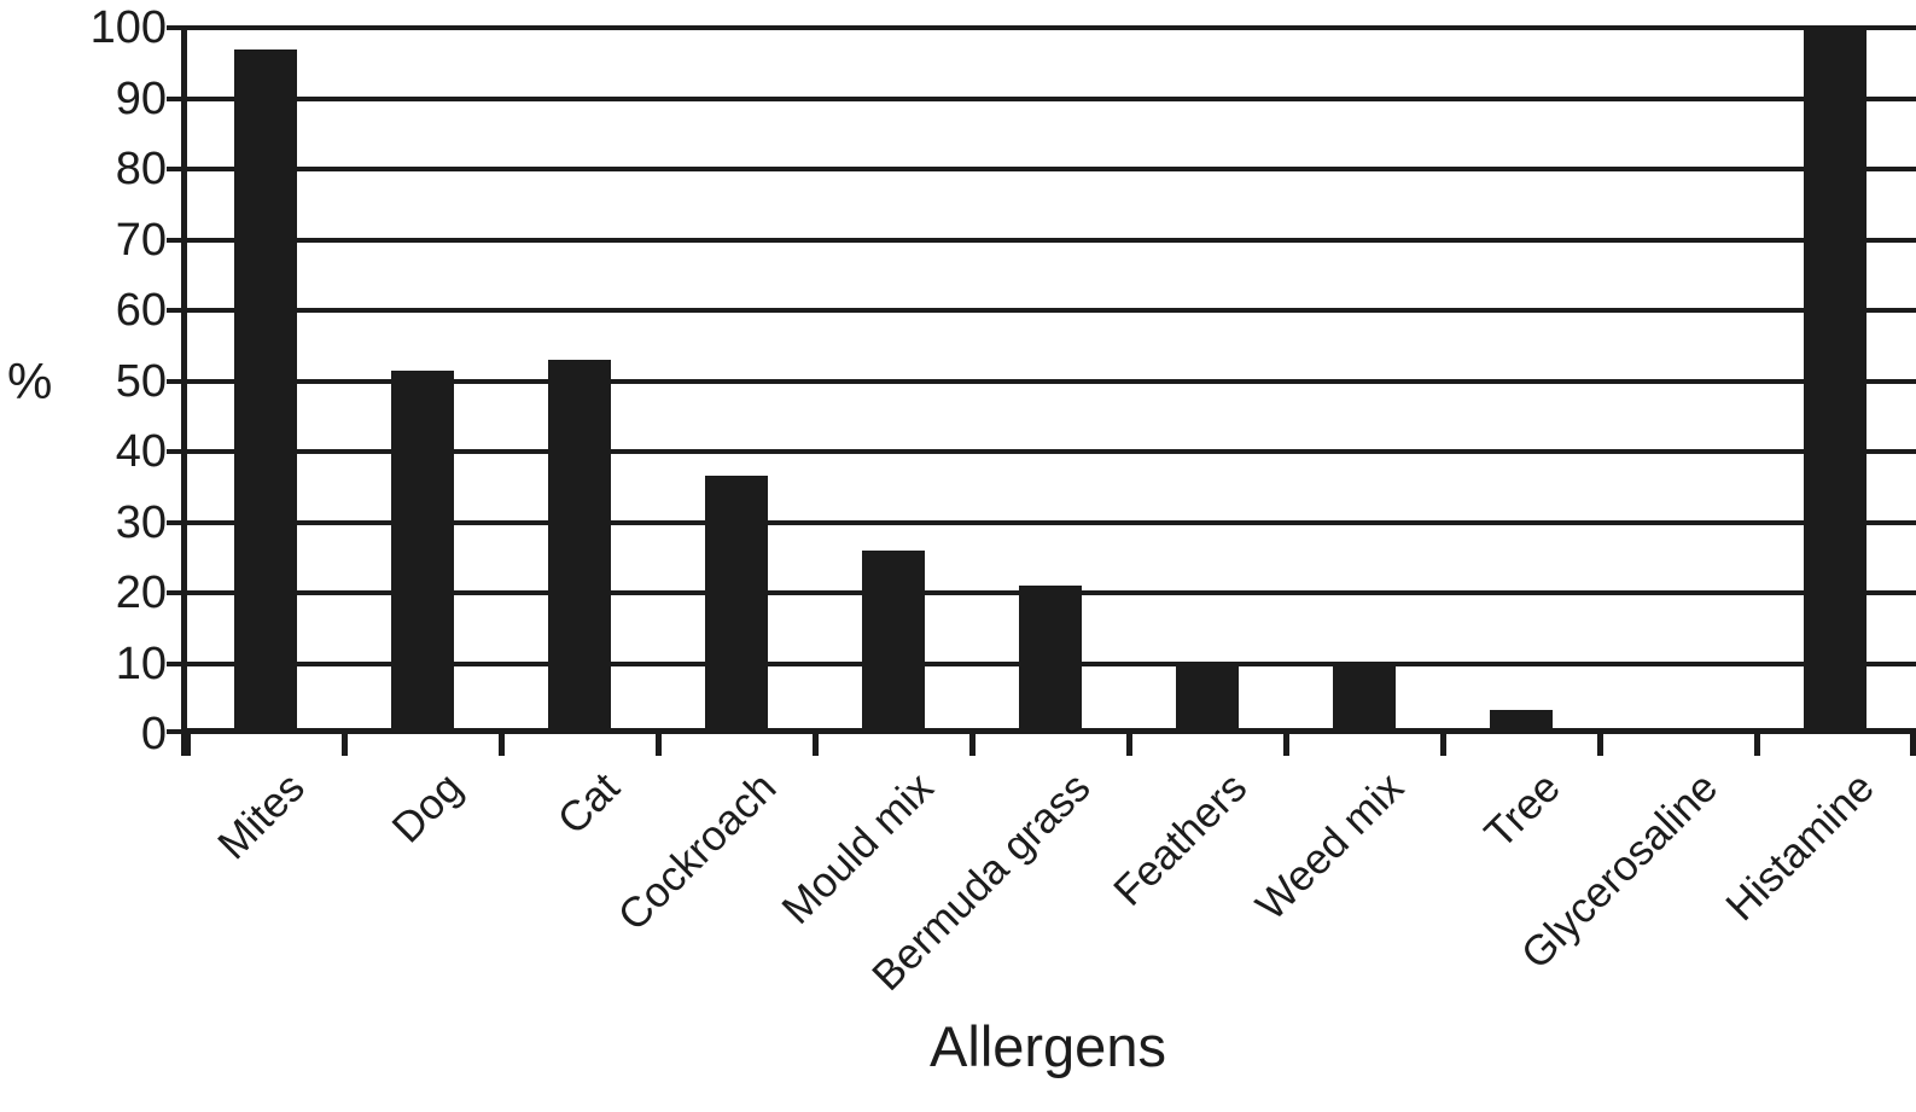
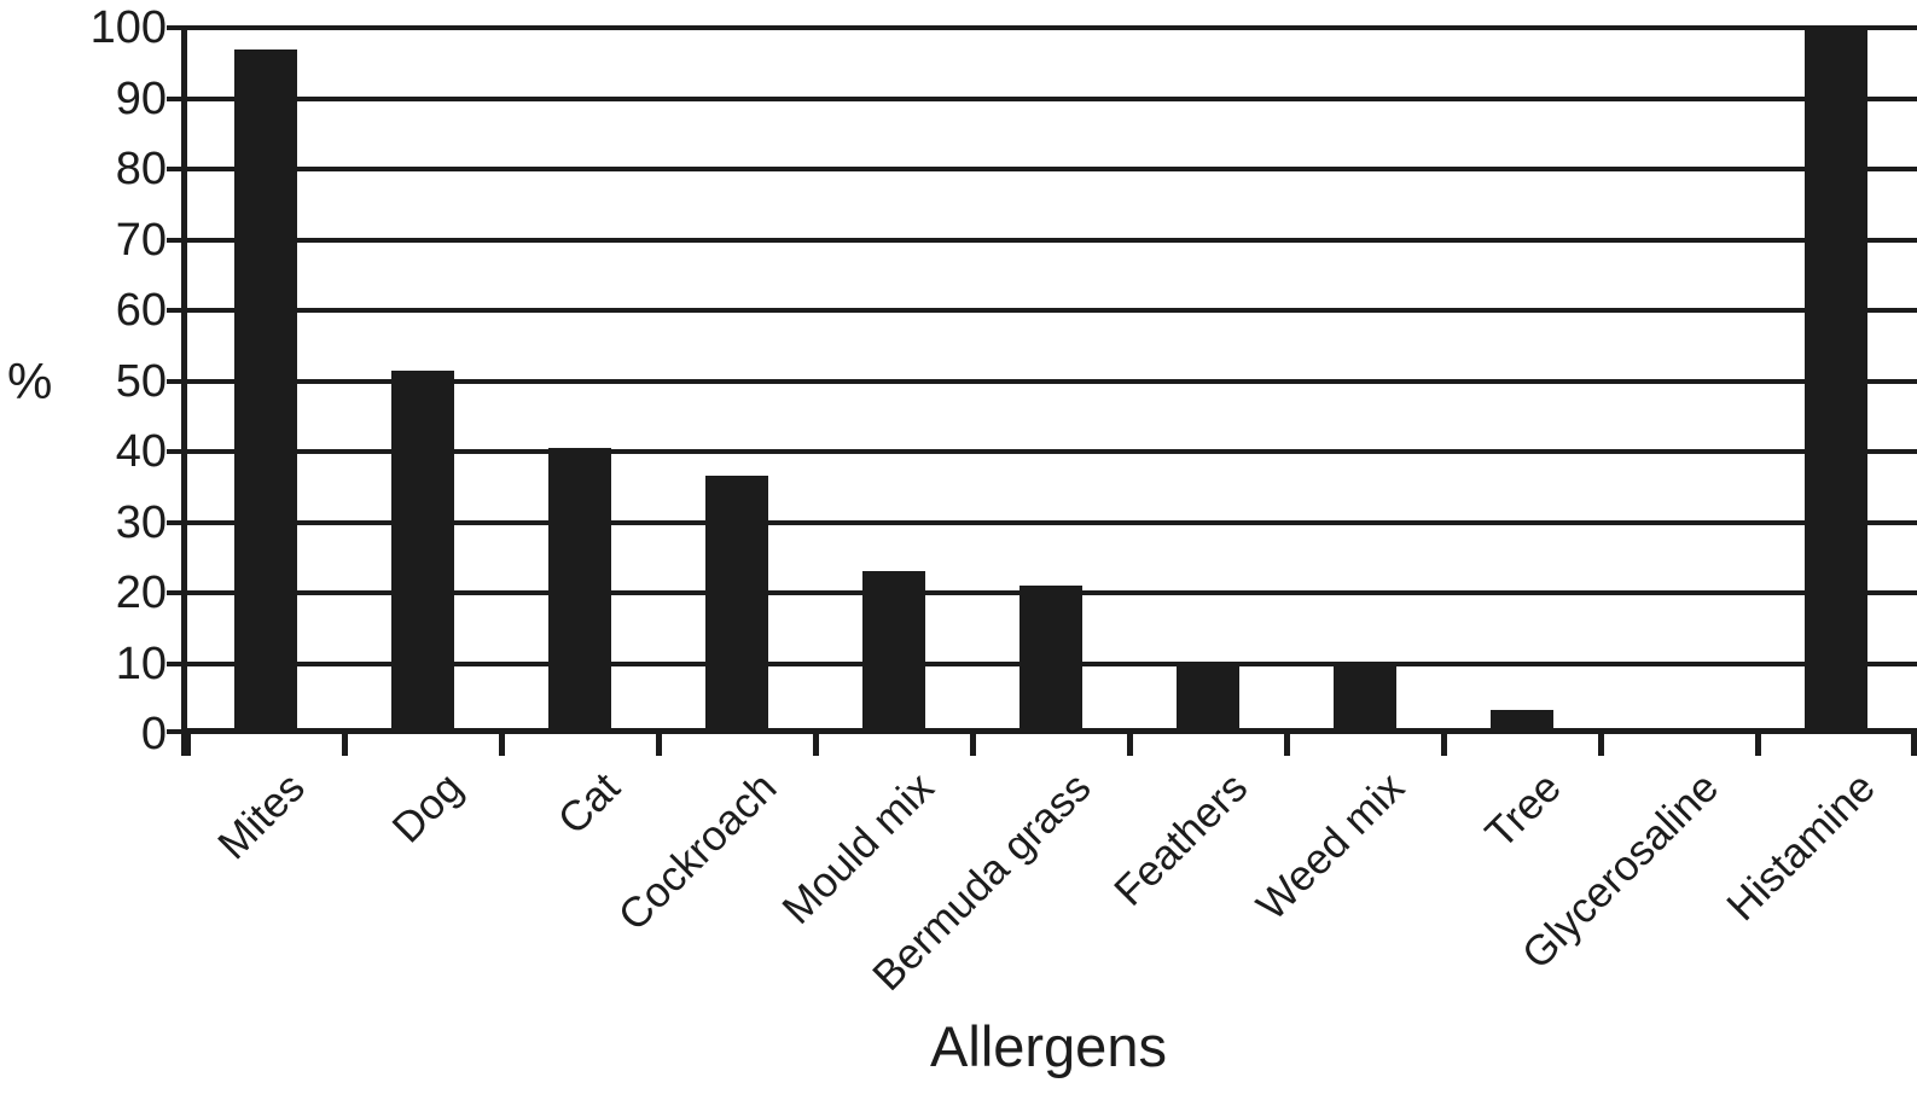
Cat: 53 -> 40
Mould mix: 26 -> 23
